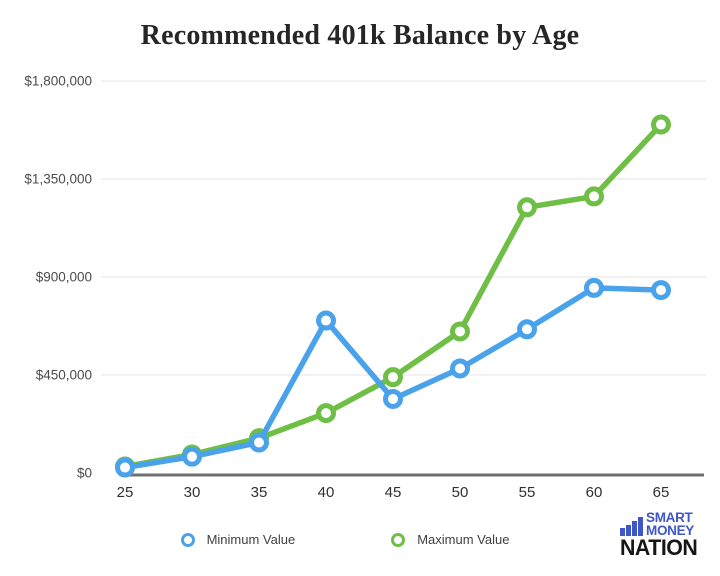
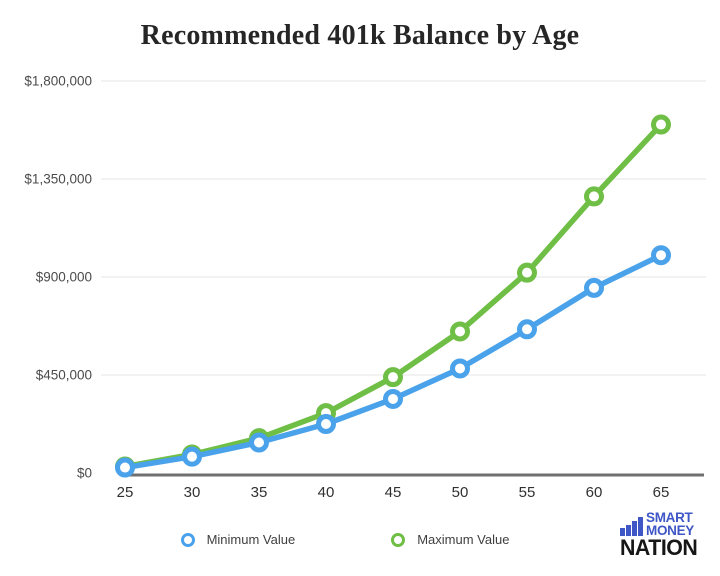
Minimum Value/40: $700000 -> $220000
Maximum Value/55: $1220000 -> $920000
Minimum Value/65: $840000 -> $1000000
